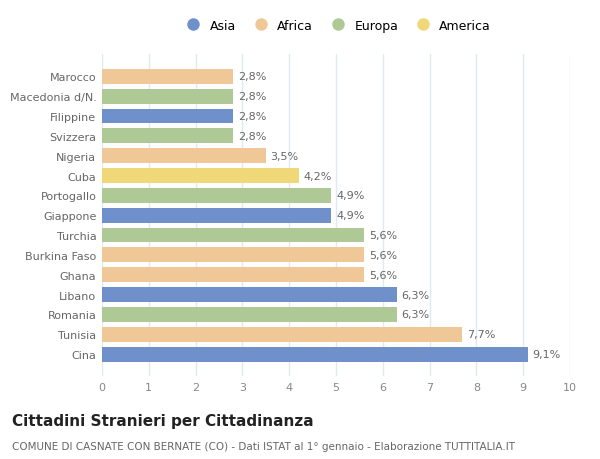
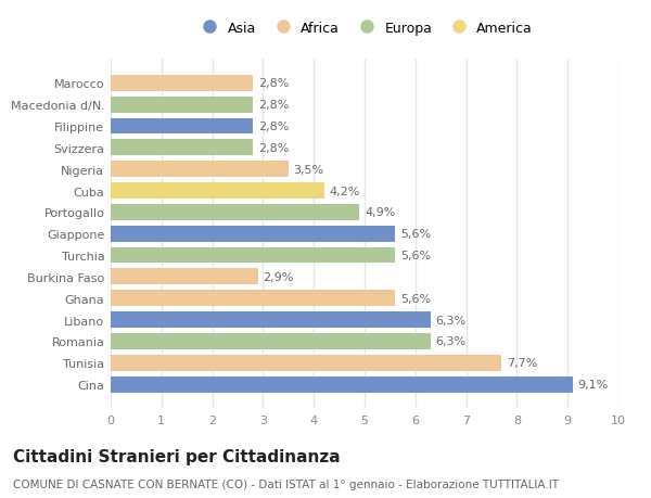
Giappone: 4,9% -> 5,6%
Burkina Faso: 5,6% -> 2,9%
